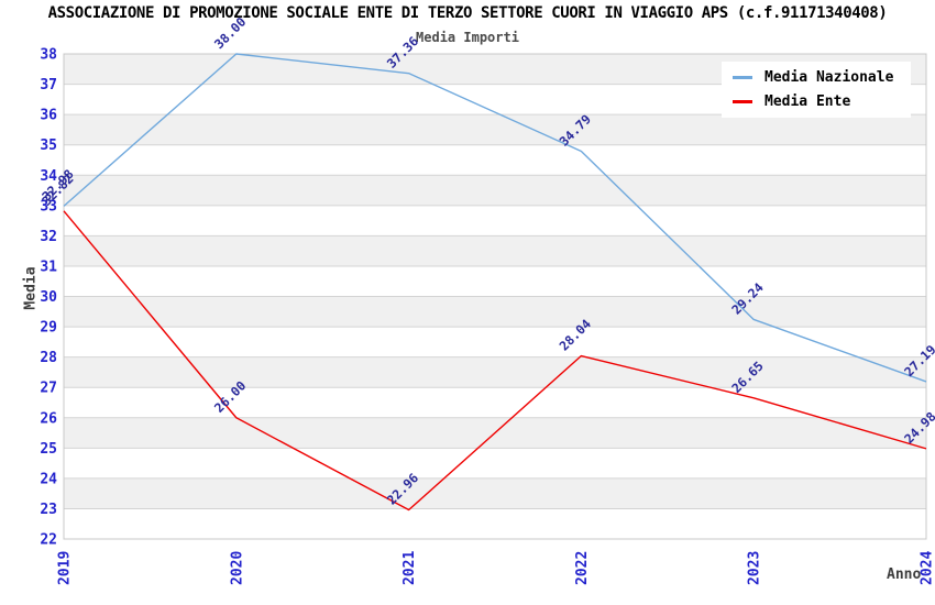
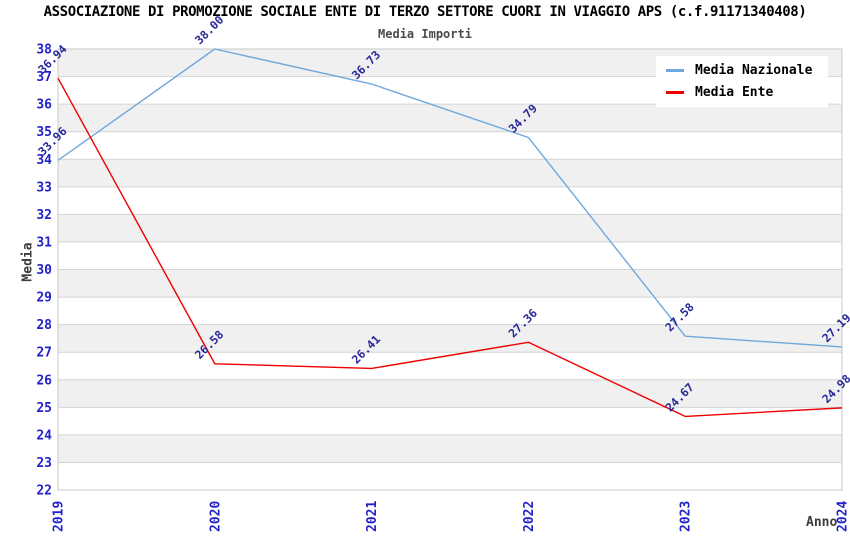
Media Nazionale/2019: 32.98 -> 33.96
Media Ente/2019: 32.82 -> 36.94
Media Ente/2020: 26.00 -> 26.58
Media Nazionale/2021: 37.36 -> 36.73
Media Ente/2021: 22.96 -> 26.41
Media Ente/2022: 28.04 -> 27.36
Media Nazionale/2023: 29.24 -> 27.58
Media Ente/2023: 26.65 -> 24.67
